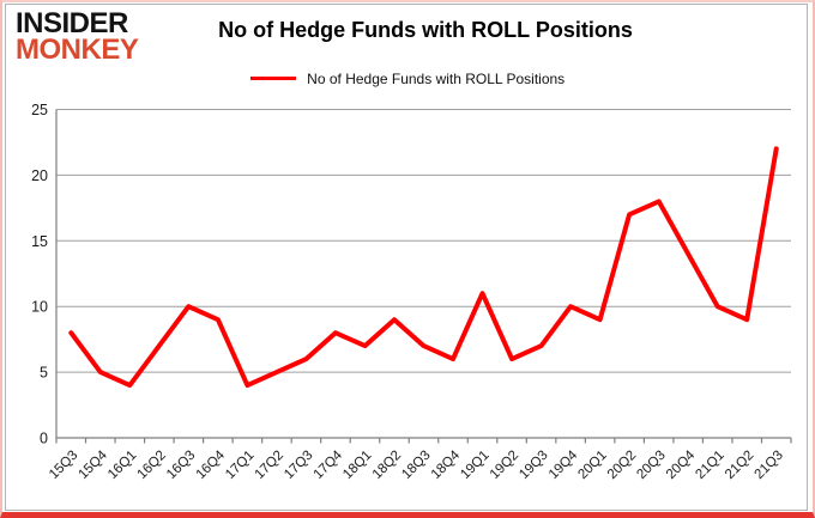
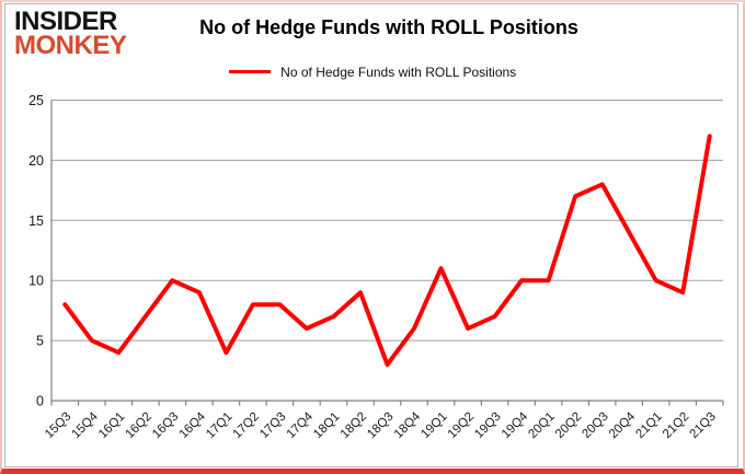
17Q2: 5 -> 8
17Q3: 6 -> 8
17Q4: 8 -> 6
18Q3: 7 -> 3
20Q1: 9 -> 10
